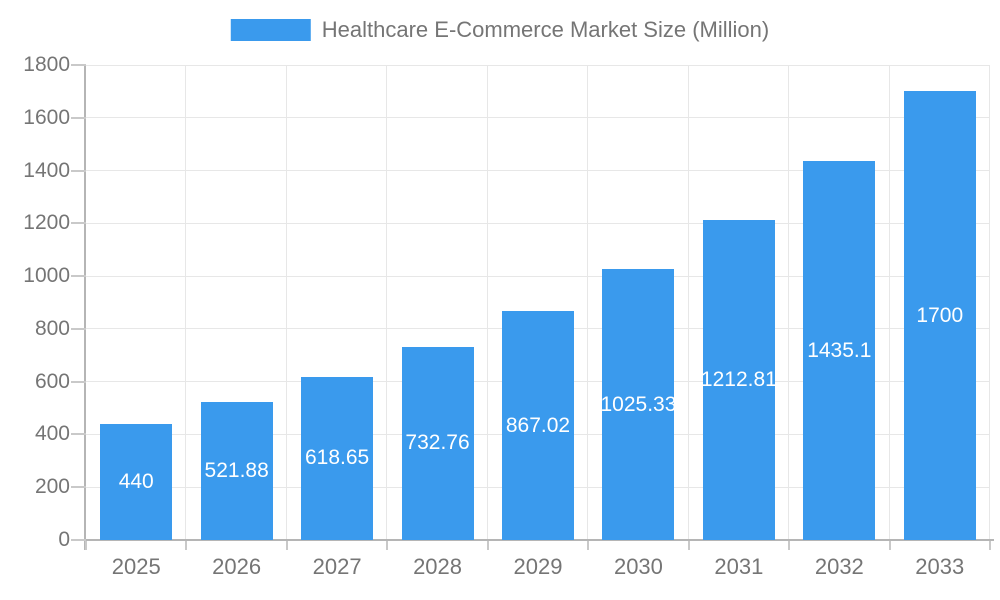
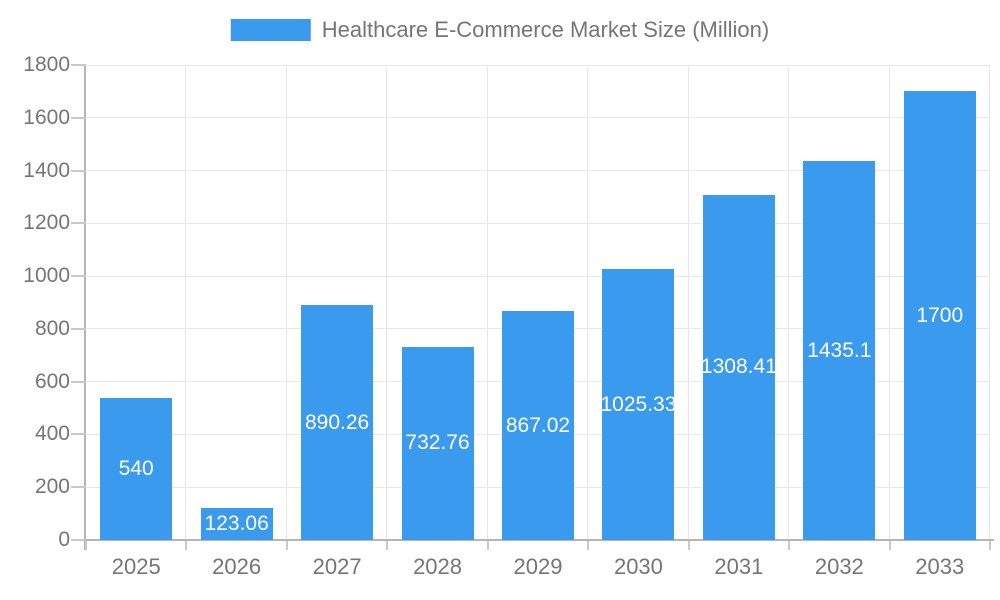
2025: 440 -> 540
2026: 521.88 -> 123.06
2027: 618.65 -> 890.26
2031: 1212.81 -> 1308.41
